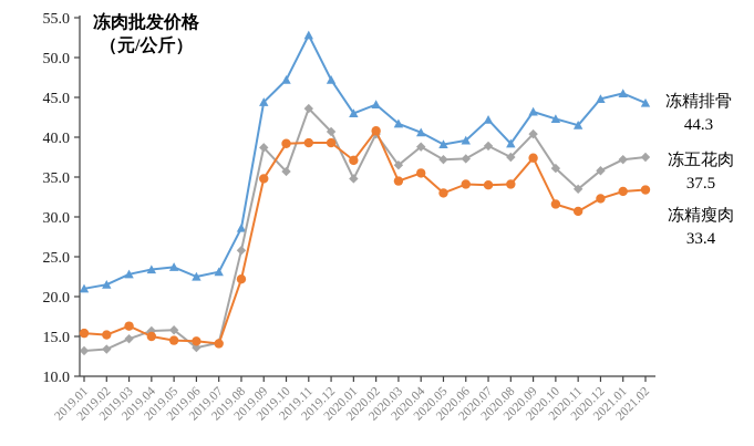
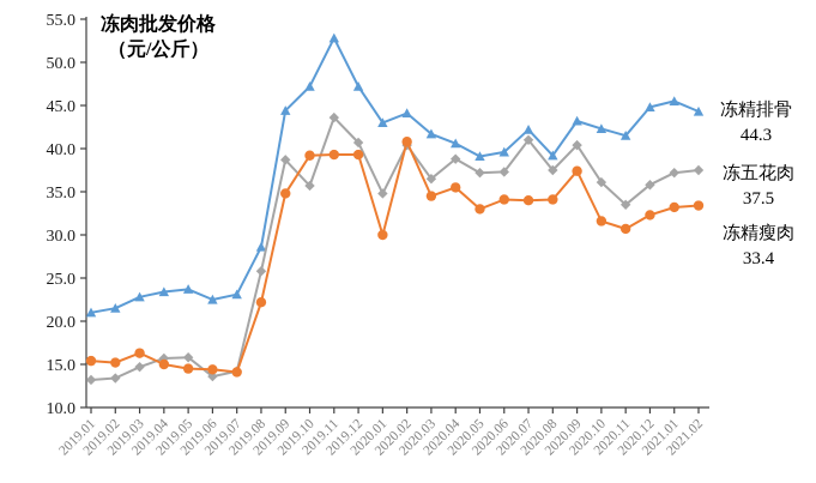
冻精瘦肉/2020.01: 37 -> 30
冻五花肉/2020.07: 39 -> 41
